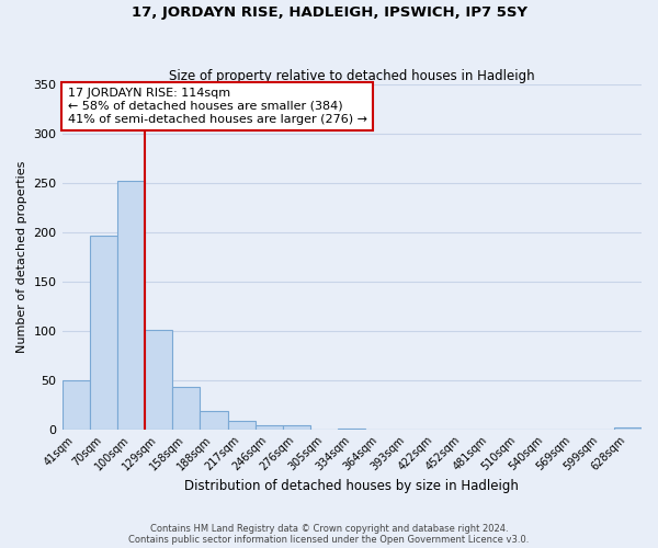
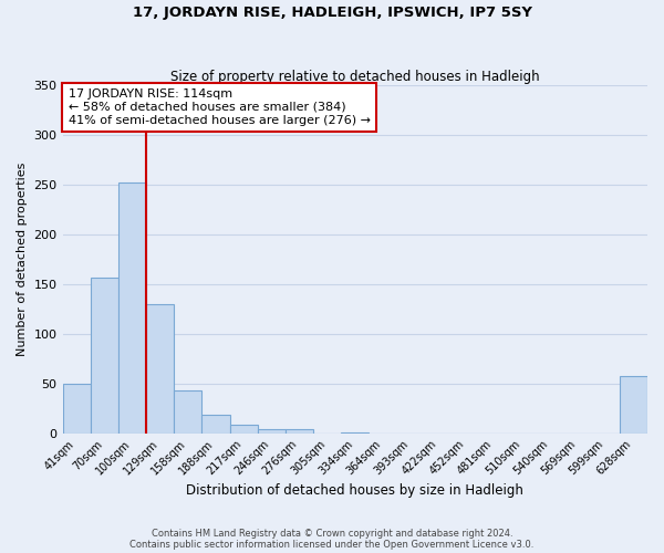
70sqm: 197 -> 156
129sqm: 101 -> 130
628sqm: 2 -> 58
